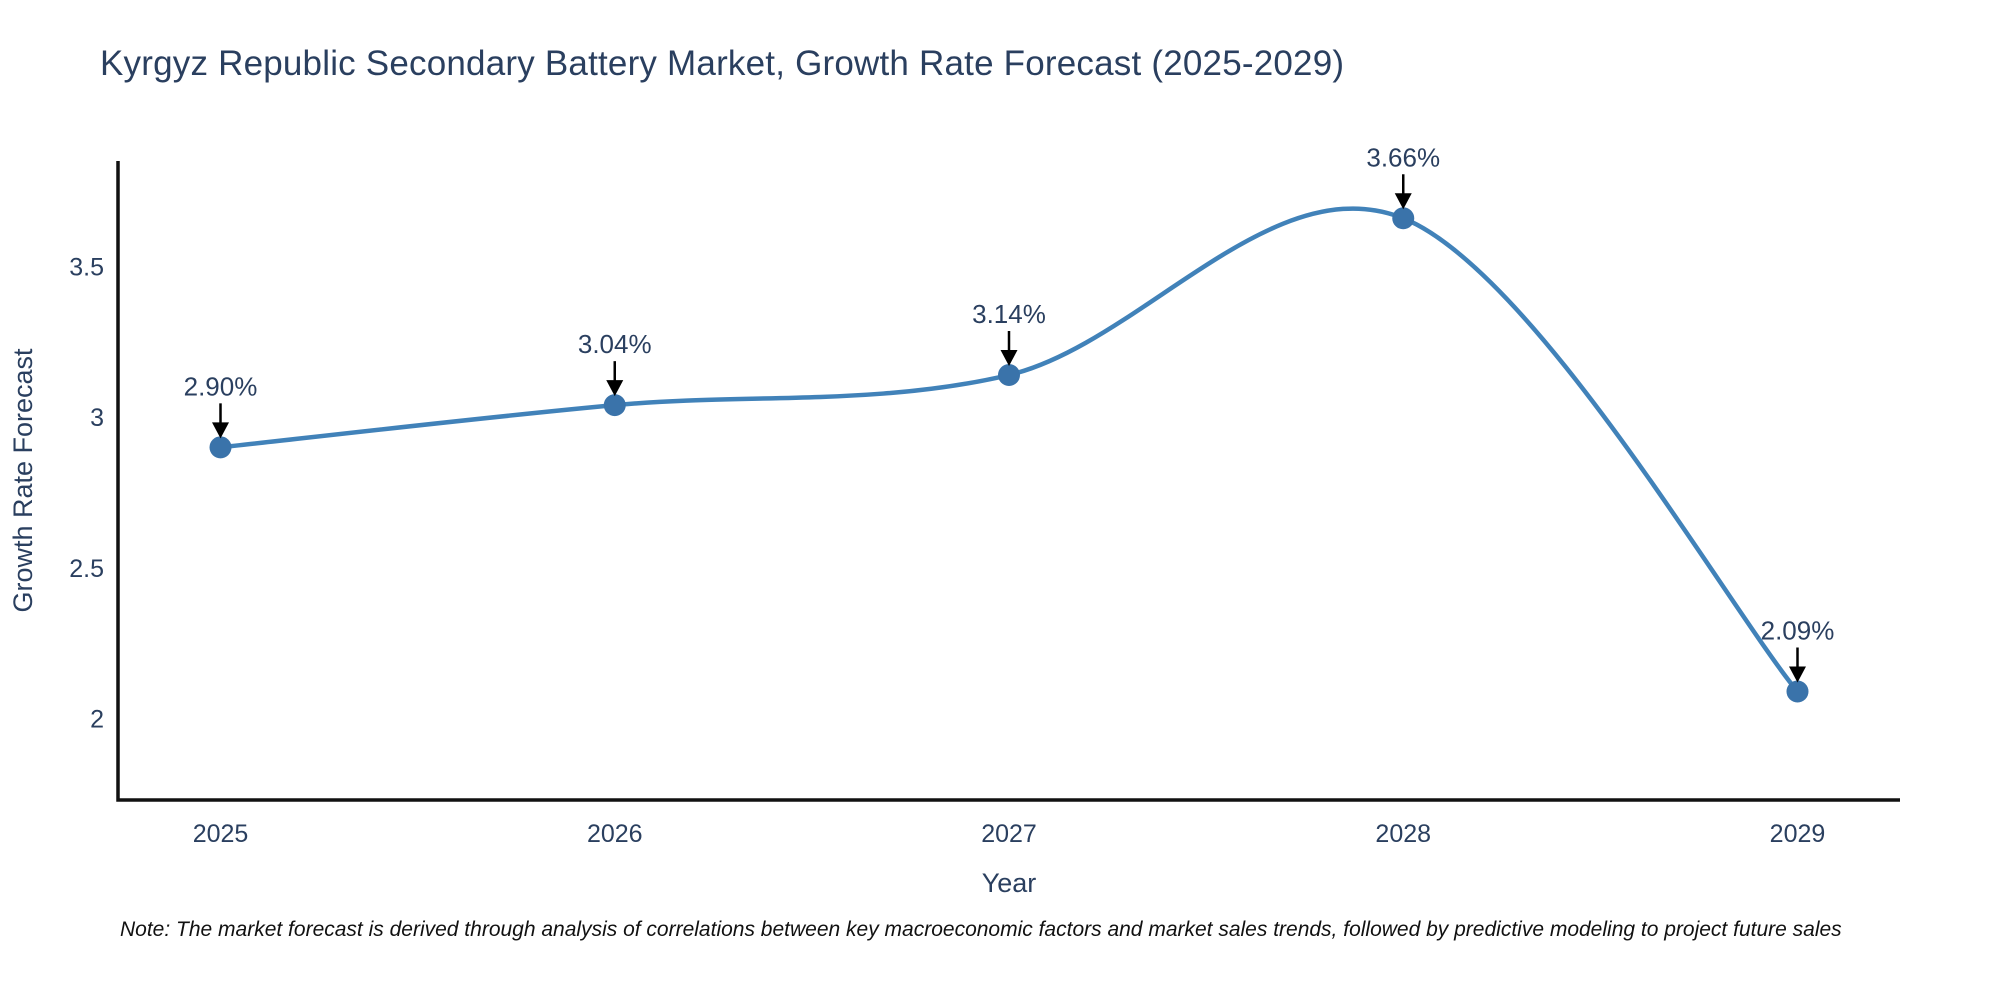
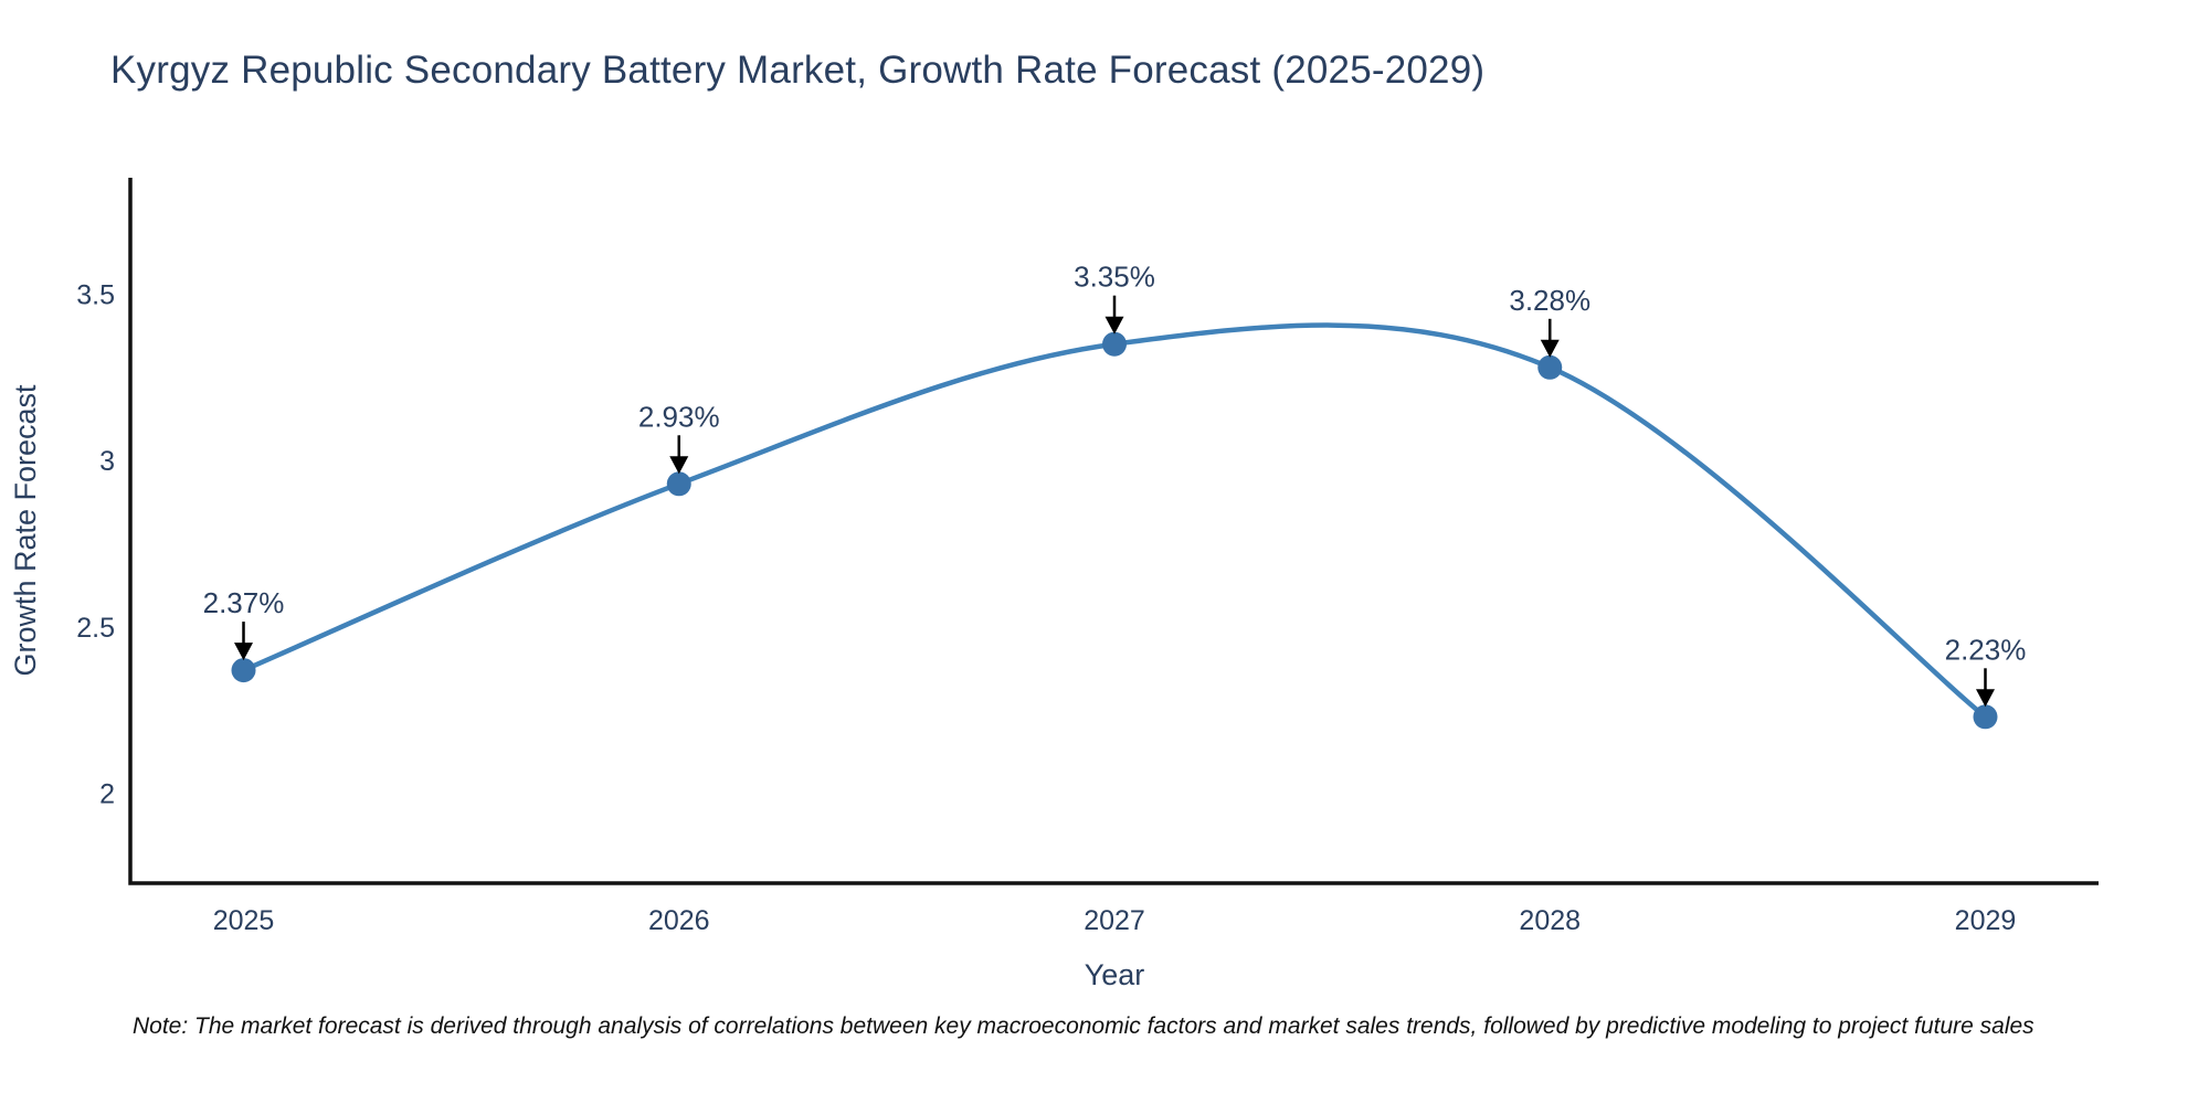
2025: 2.90% -> 2.37%
2026: 3.04% -> 2.93%
2027: 3.14% -> 3.35%
2028: 3.66% -> 3.28%
2029: 2.09% -> 2.23%
